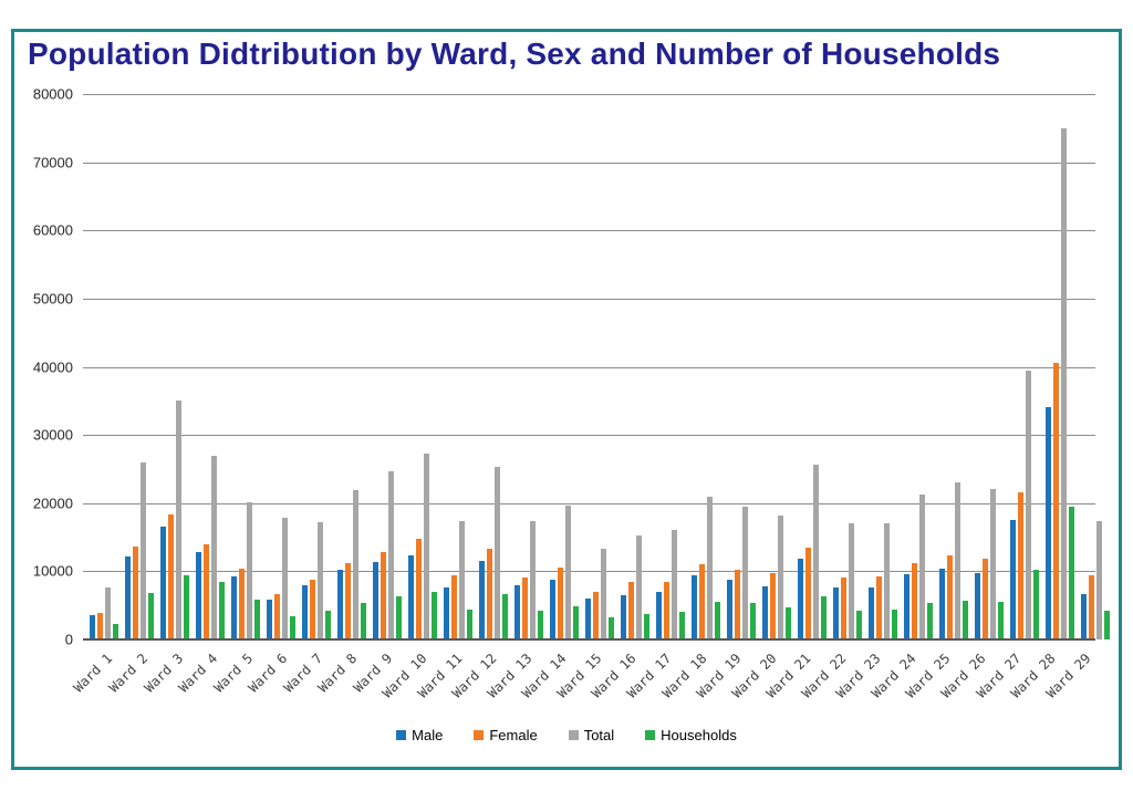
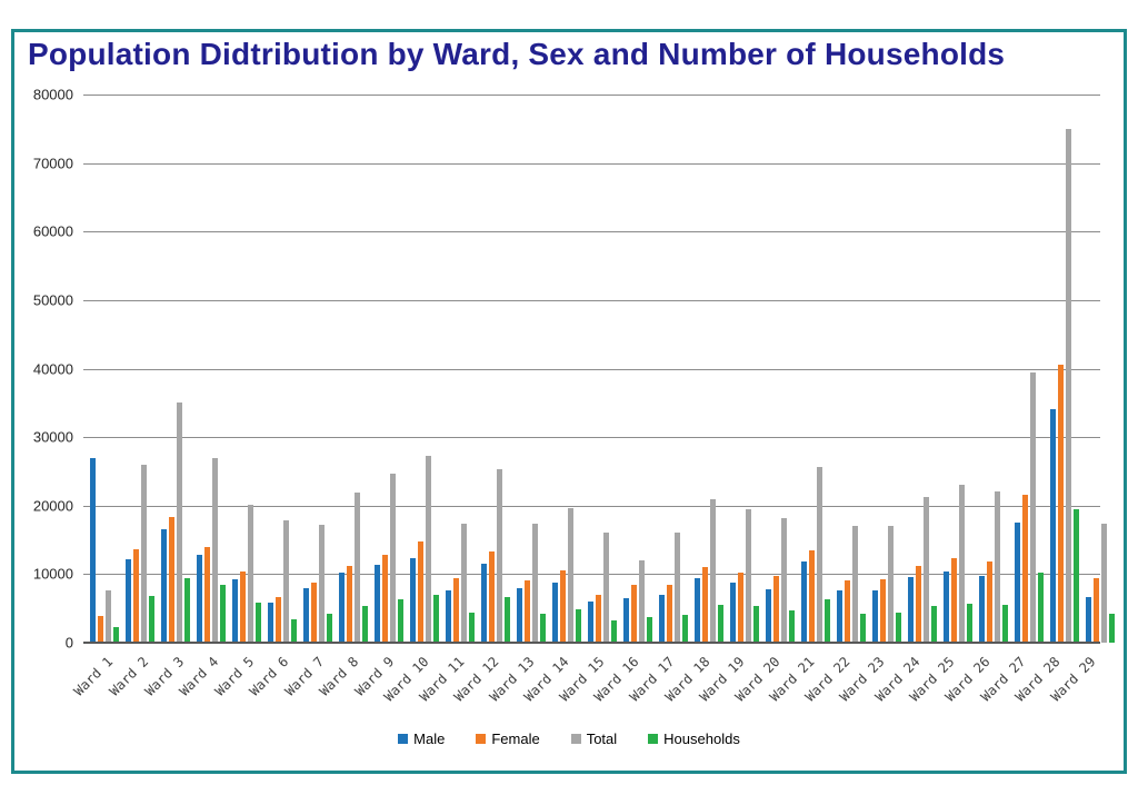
Male/Ward 1: 4000 -> 27000
Total/Ward 15: 13000 -> 16000
Total/Ward 16: 15000 -> 12000
